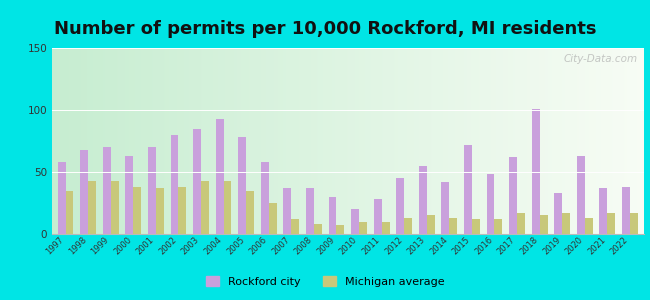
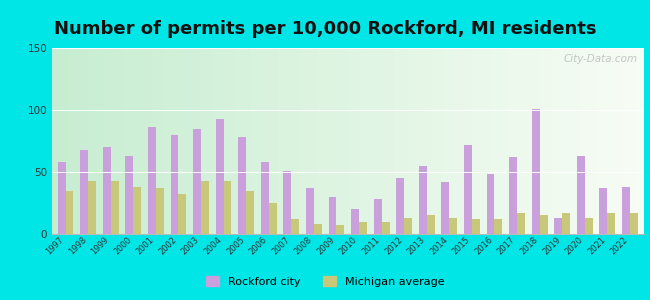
Rockford city/2001: 70 -> 86
Michigan average/2002: 38 -> 32
Rockford city/2007: 37 -> 51
Rockford city/2019: 33 -> 13
